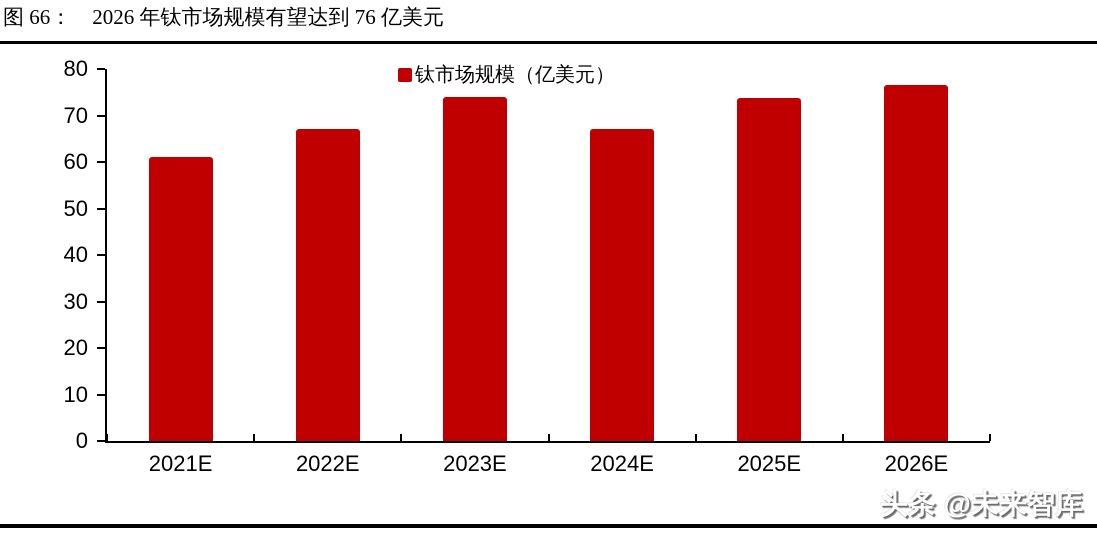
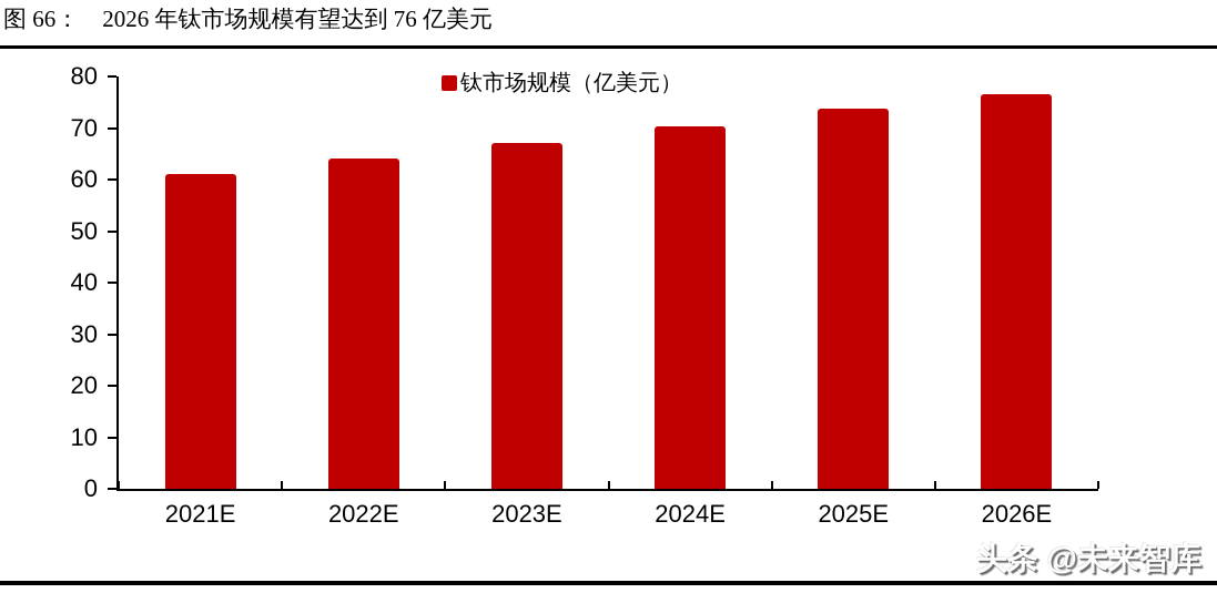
2022E: 67 -> 64
2023E: 74 -> 67
2024E: 67 -> 70
